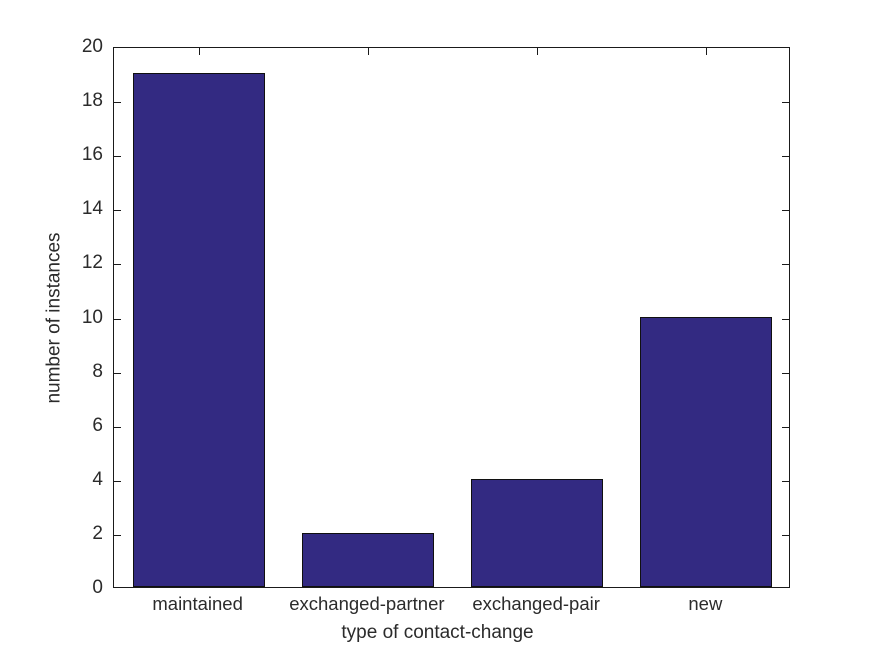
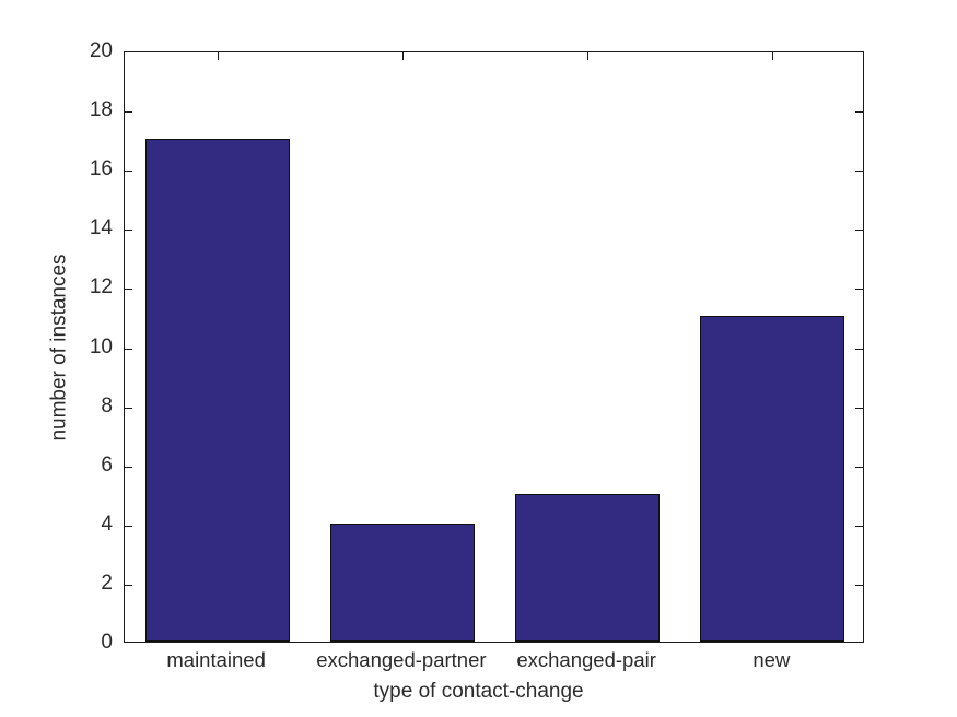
maintained: 19 -> 17
exchanged-partner: 2 -> 4
exchanged-pair: 4 -> 5
new: 10 -> 11
